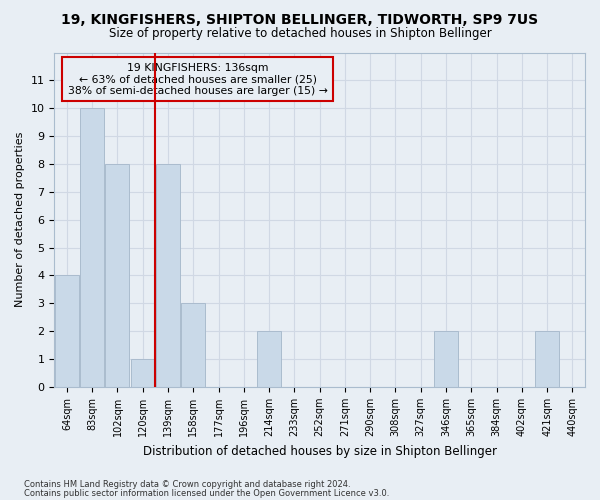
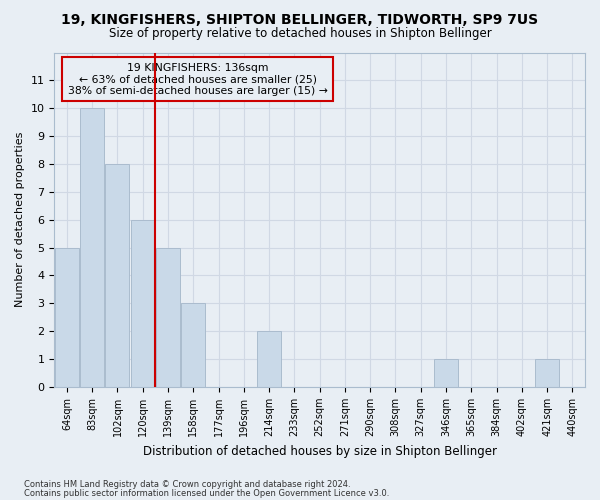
64sqm: 4 -> 5
120sqm: 1 -> 6
139sqm: 8 -> 5
346sqm: 2 -> 1
421sqm: 2 -> 1
